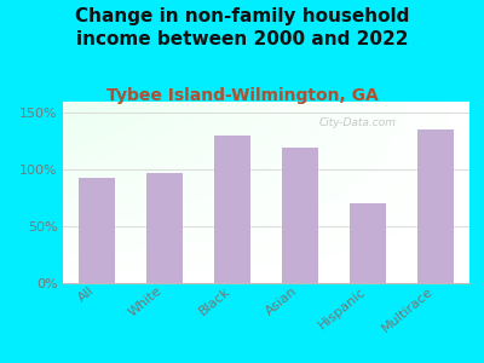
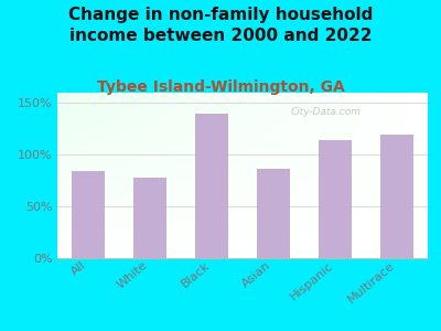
All: 93% -> 84%
White: 97% -> 78%
Black: 130% -> 140%
Asian: 120% -> 86%
Hispanic: 70% -> 114%
Multirace: 136% -> 120%
